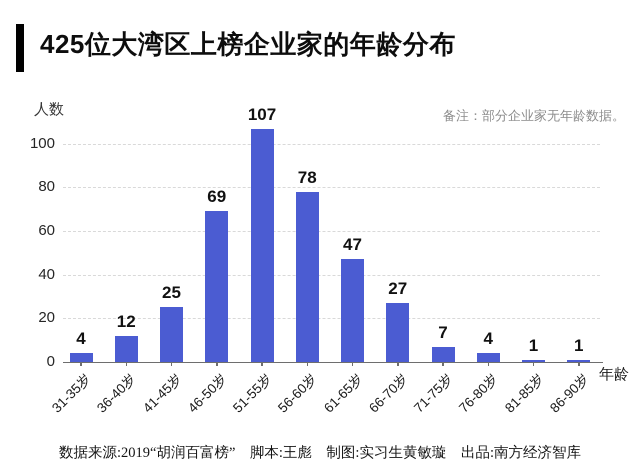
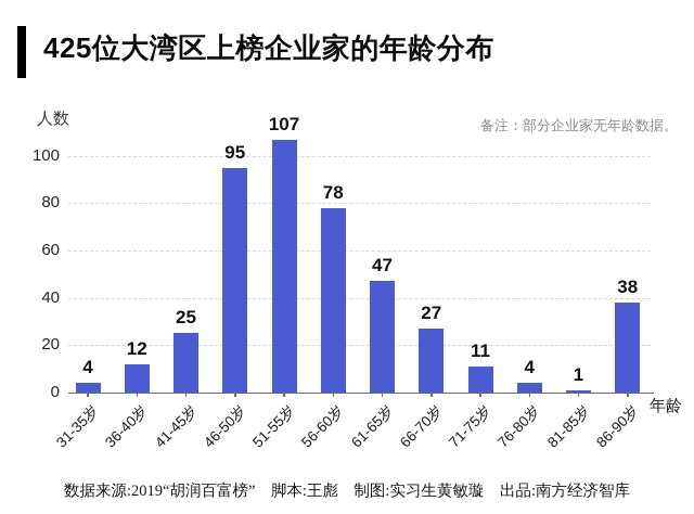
46-50岁: 69 -> 95
71-75岁: 7 -> 11
86-90岁: 1 -> 38
